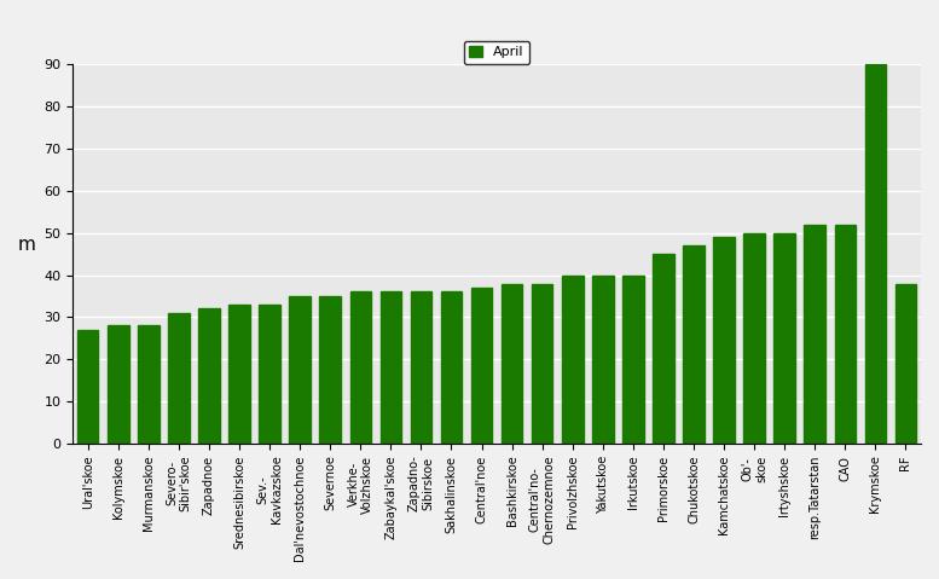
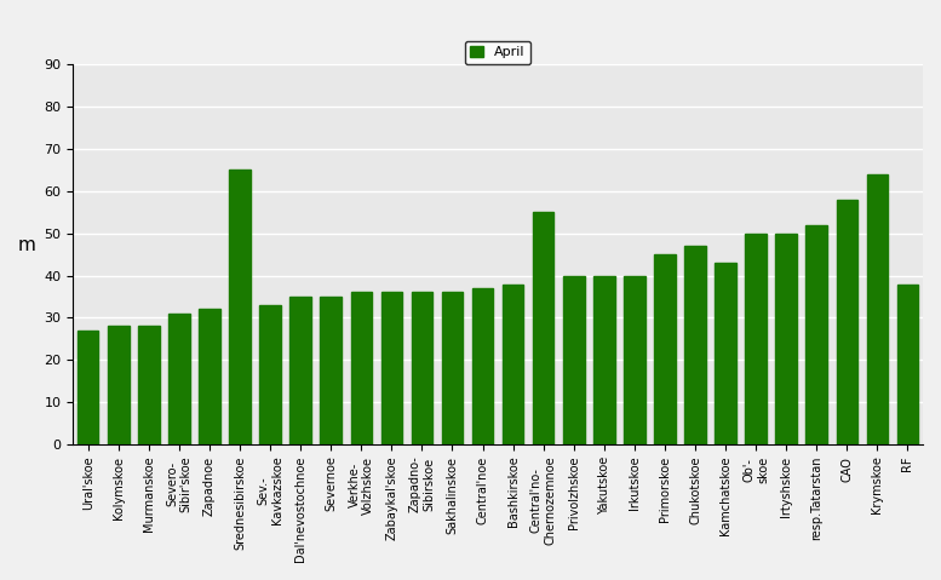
Srednesibirskoe: 33 -> 65
Central'no- Chernozemnoe: 38 -> 55
Kamchatskoe: 49 -> 43
CAO: 52 -> 58
Krymskoe: 90 -> 64
